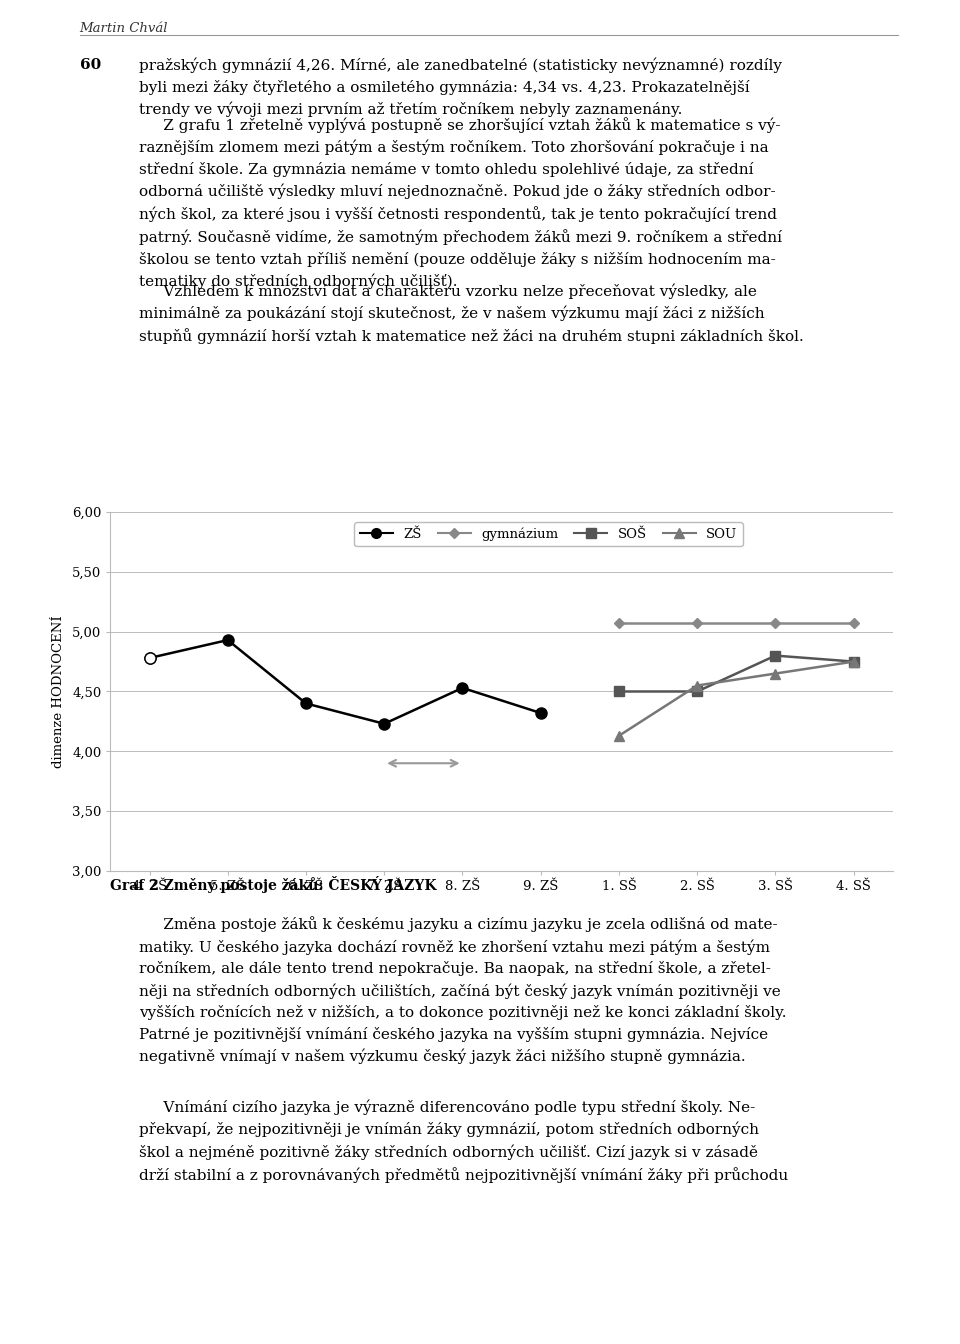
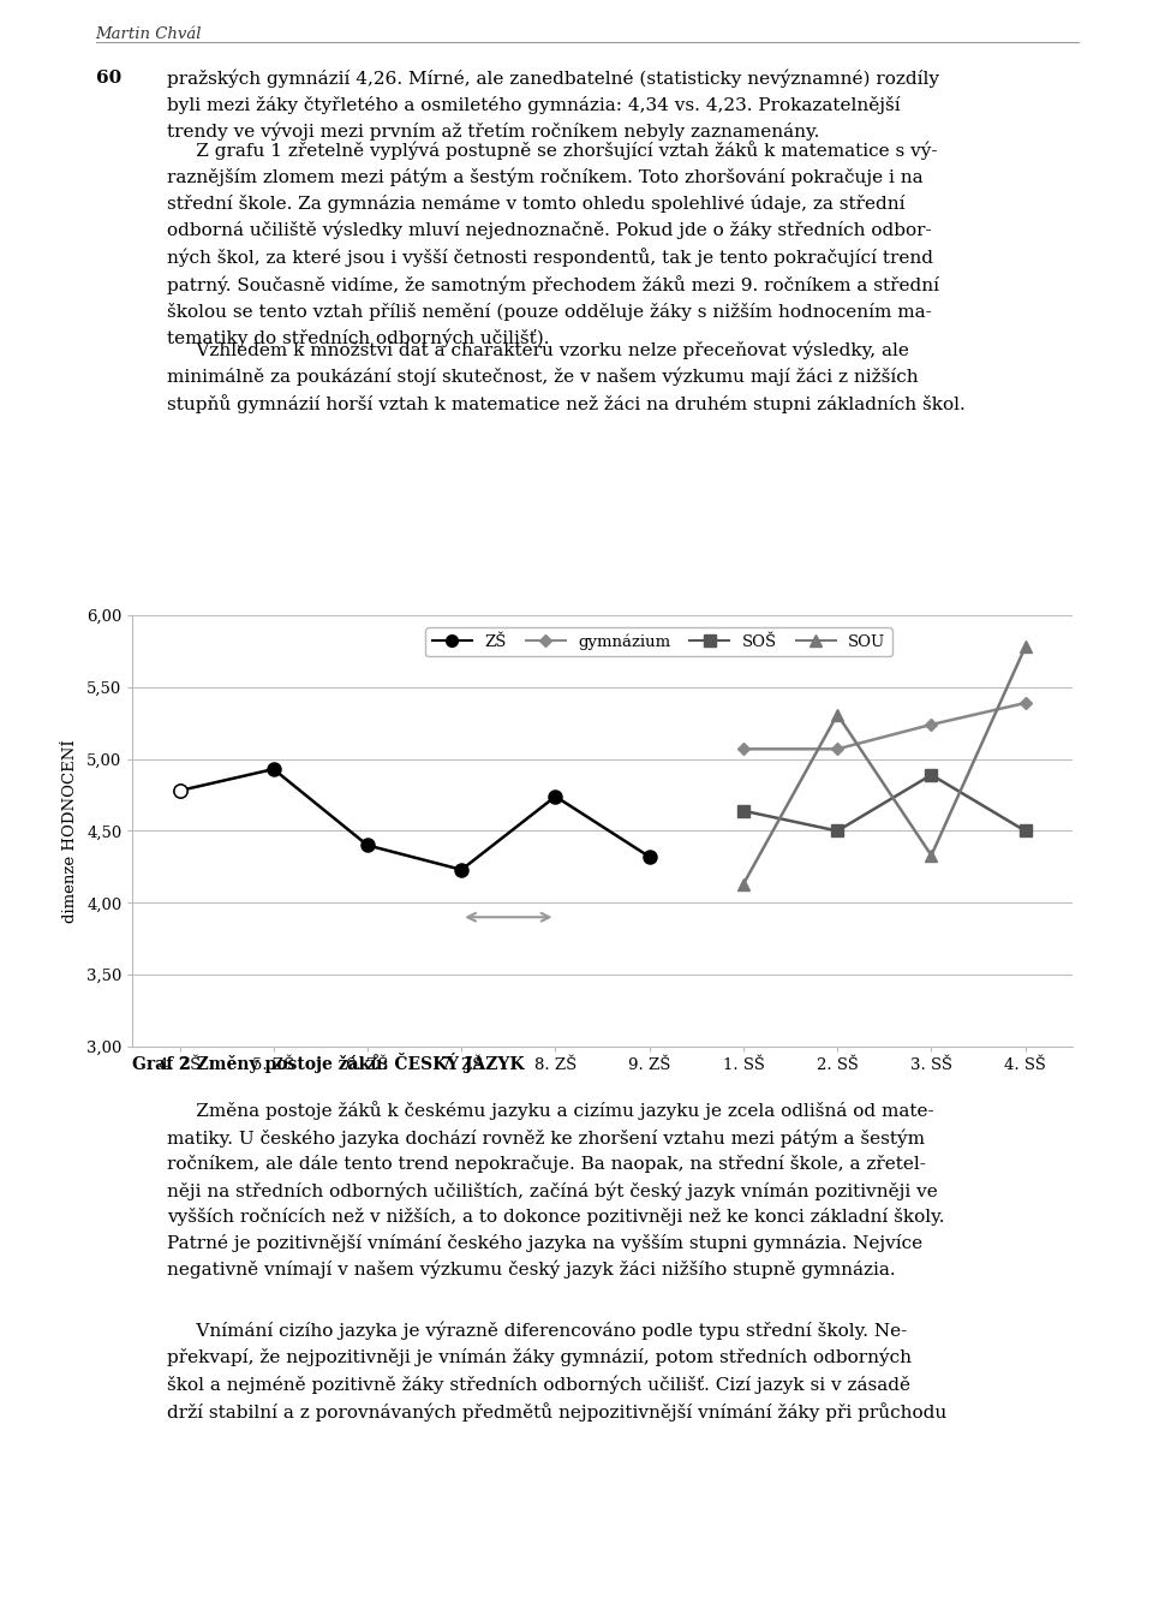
ZŠ/8. ZŠ: 4,53 -> 4,74
SOŠ/1. SŠ: 4,50 -> 4,64
SOU/2. SŠ: 4,55 -> 5,31
gymnázium/3. SŠ: 5,07 -> 5,24
SOŠ/3. SŠ: 4,80 -> 4,89
SOU/3. SŠ: 4,65 -> 4,33
gymnázium/4. SŠ: 5,07 -> 5,39
SOŠ/4. SŠ: 4,75 -> 4,50
SOU/4. SŠ: 4,75 -> 5,78
